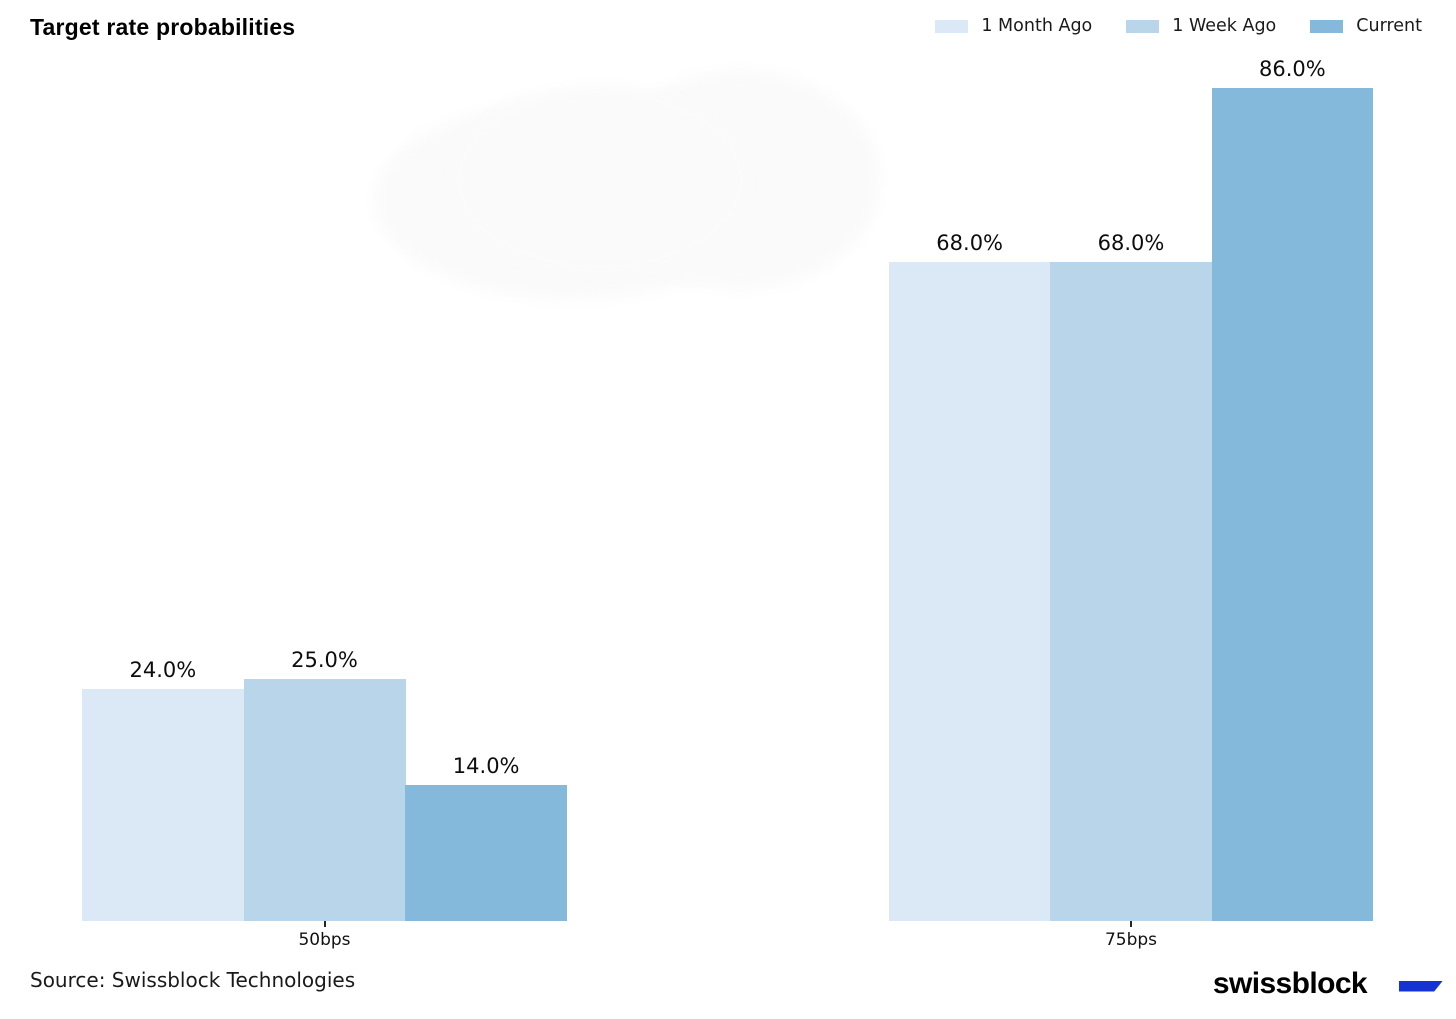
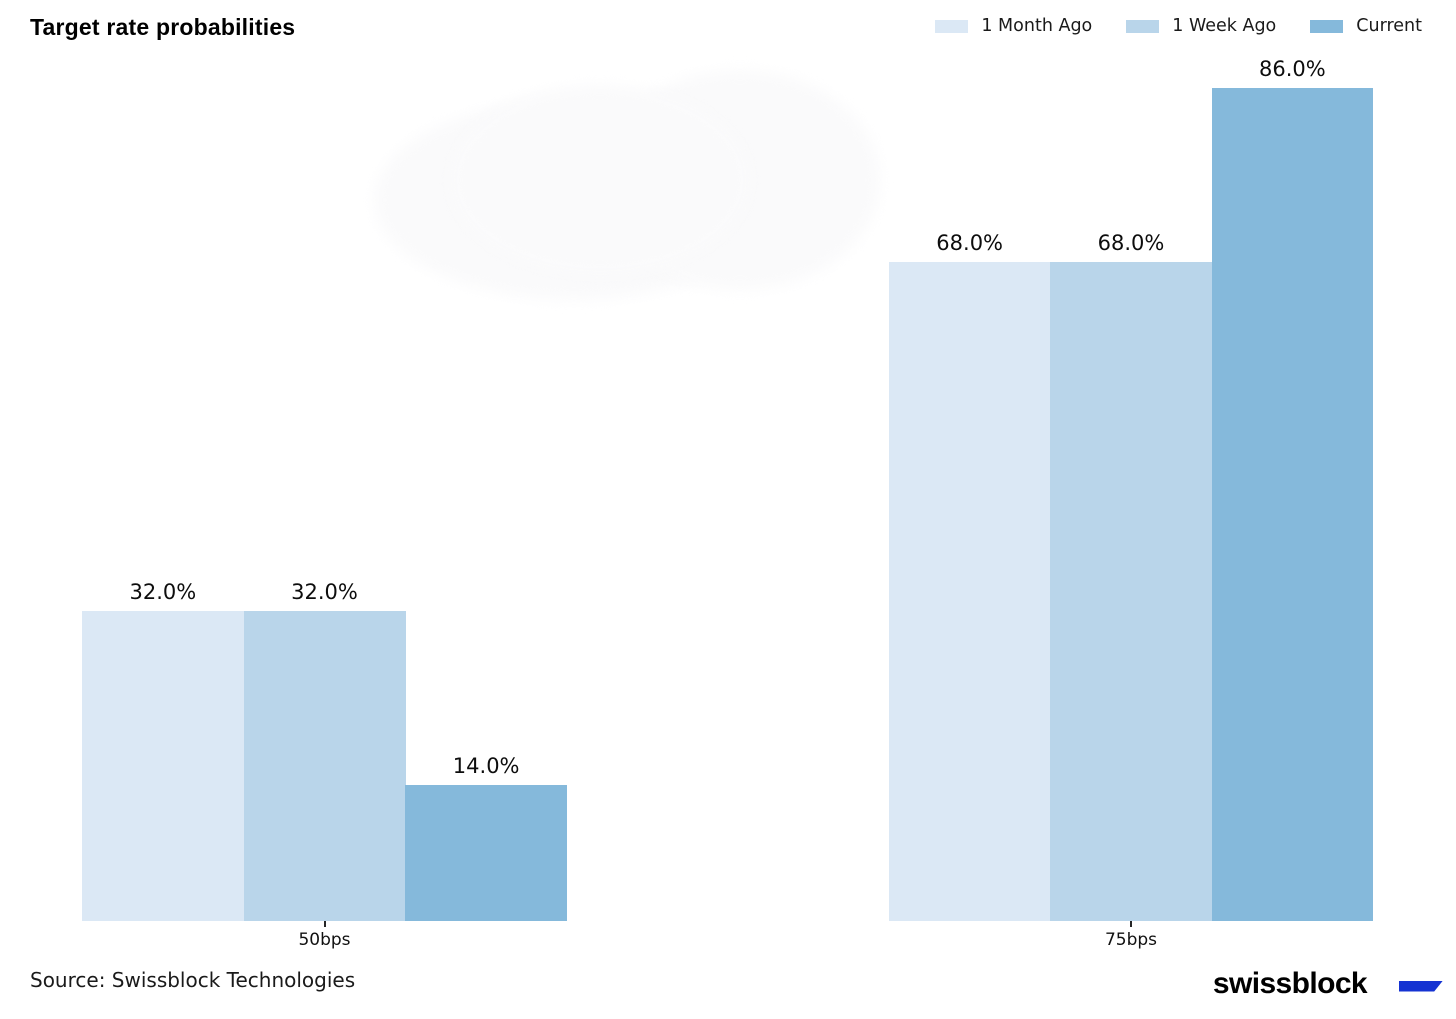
1 Month Ago/50bps: 24.0% -> 32.0%
1 Week Ago/50bps: 25.0% -> 32.0%
